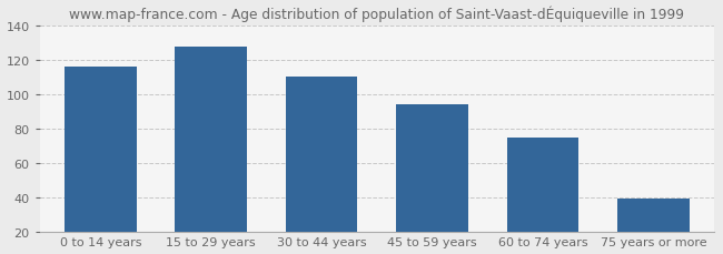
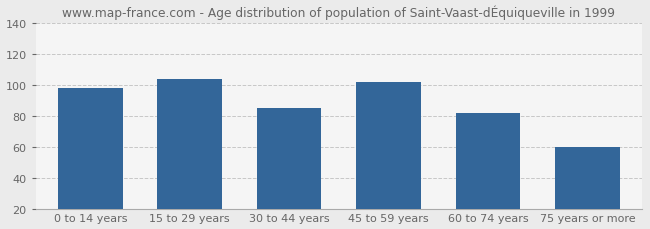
0 to 14 years: 116 -> 98
15 to 29 years: 128 -> 104
30 to 44 years: 110 -> 85
45 to 59 years: 94 -> 102
60 to 74 years: 75 -> 82
75 years or more: 39 -> 60
